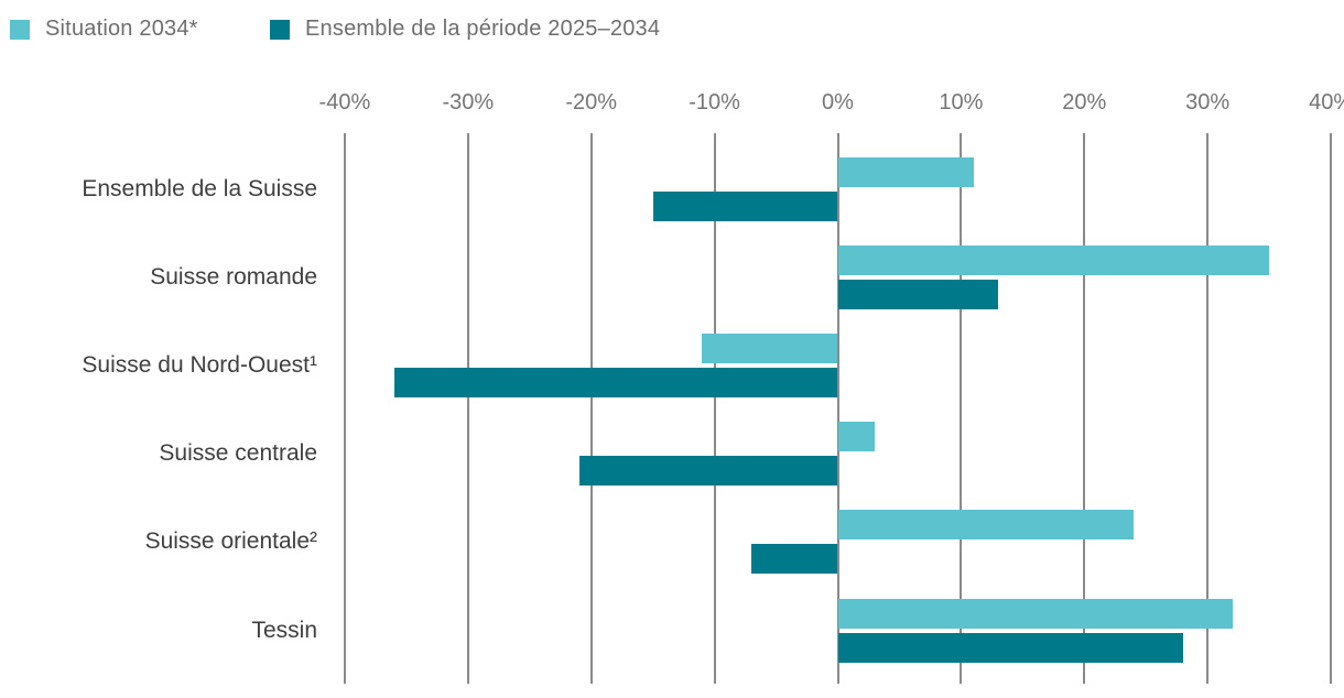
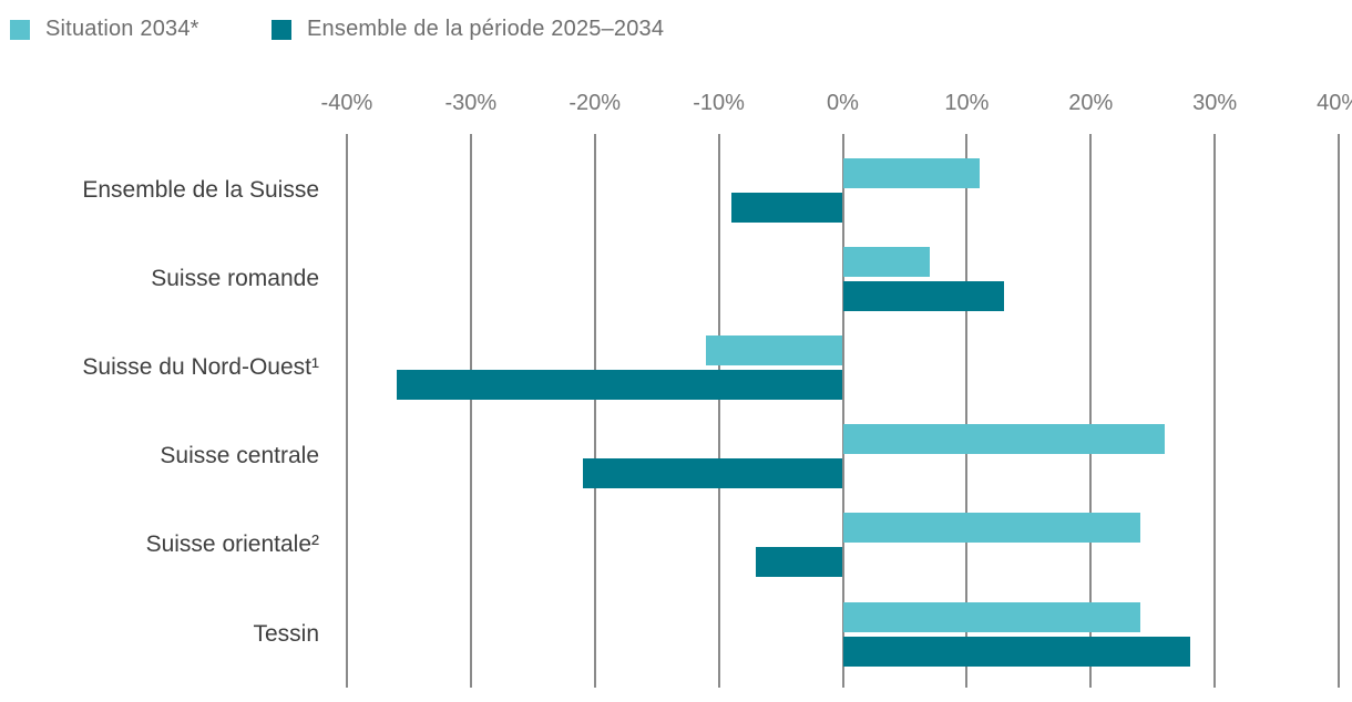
Ensemble de la période 2025–2034/Ensemble de la Suisse: -15% -> -9%
Situation 2034*/Suisse romande: 35% -> 7%
Situation 2034*/Suisse centrale: 3% -> 26%
Situation 2034*/Tessin: 32% -> 24%
